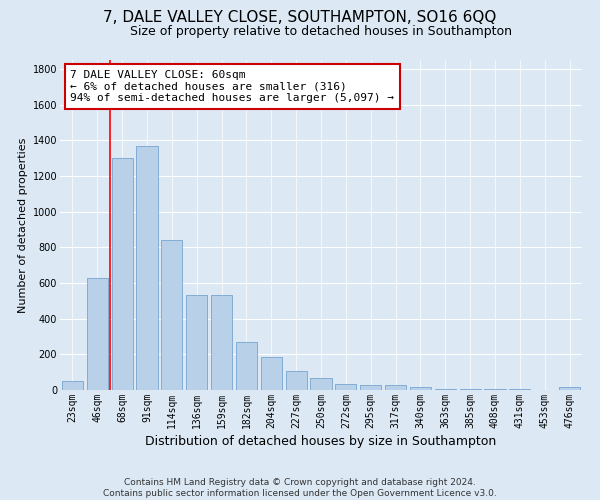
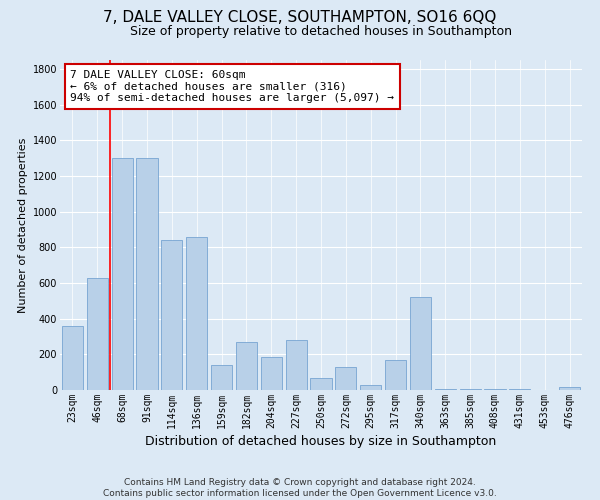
23sqm: 50 -> 360
91sqm: 1370 -> 1300
136sqm: 530 -> 860
159sqm: 530 -> 140
227sqm: 100 -> 280
272sqm: 40 -> 130
317sqm: 30 -> 170
340sqm: 20 -> 520
